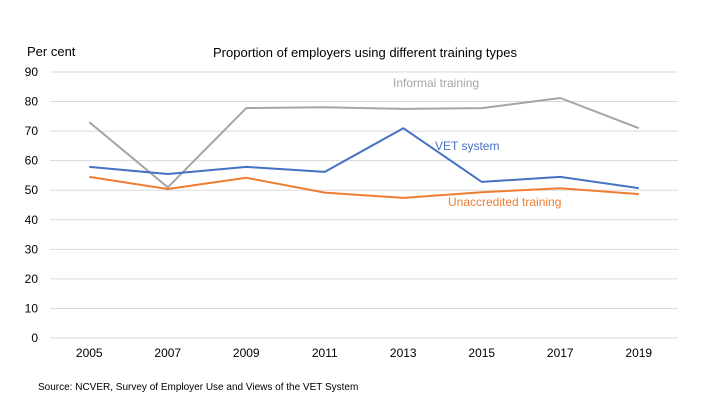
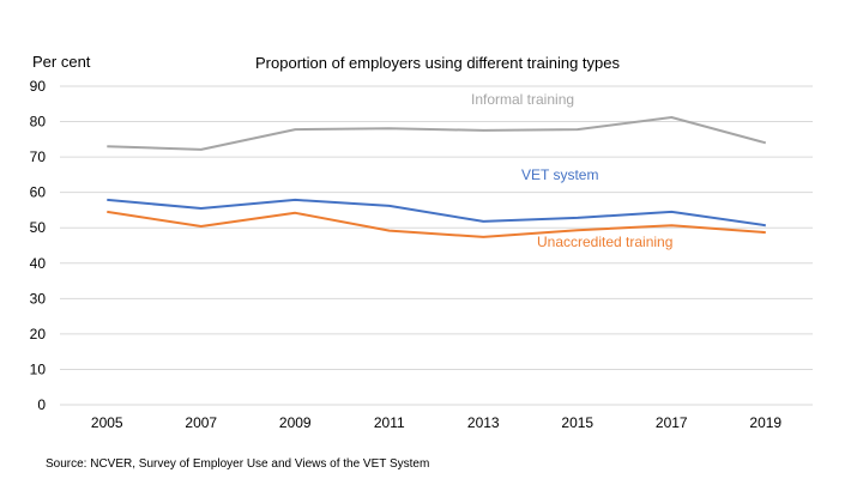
Informal training/2007: 51 -> 72
VET system/2013: 71 -> 52
Informal training/2019: 71 -> 74
